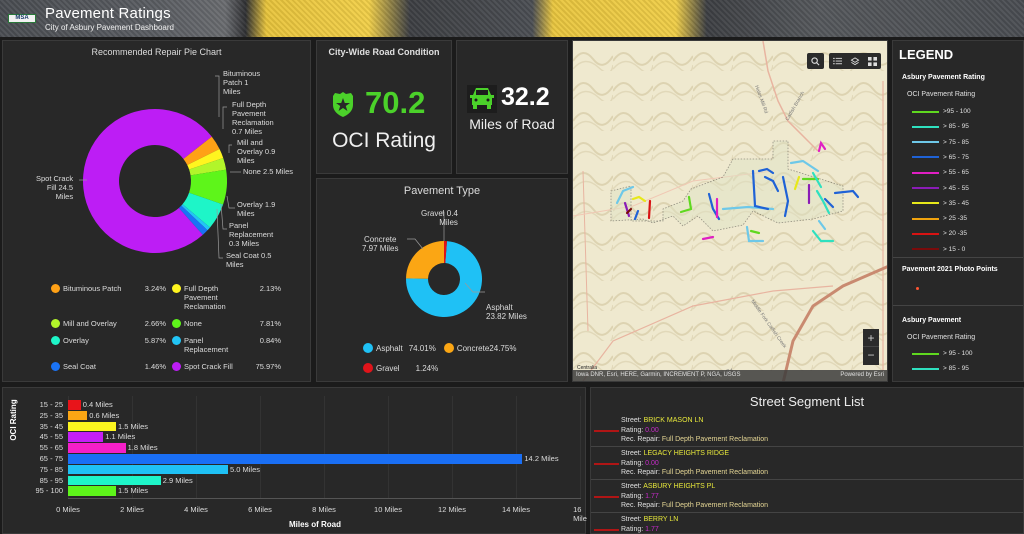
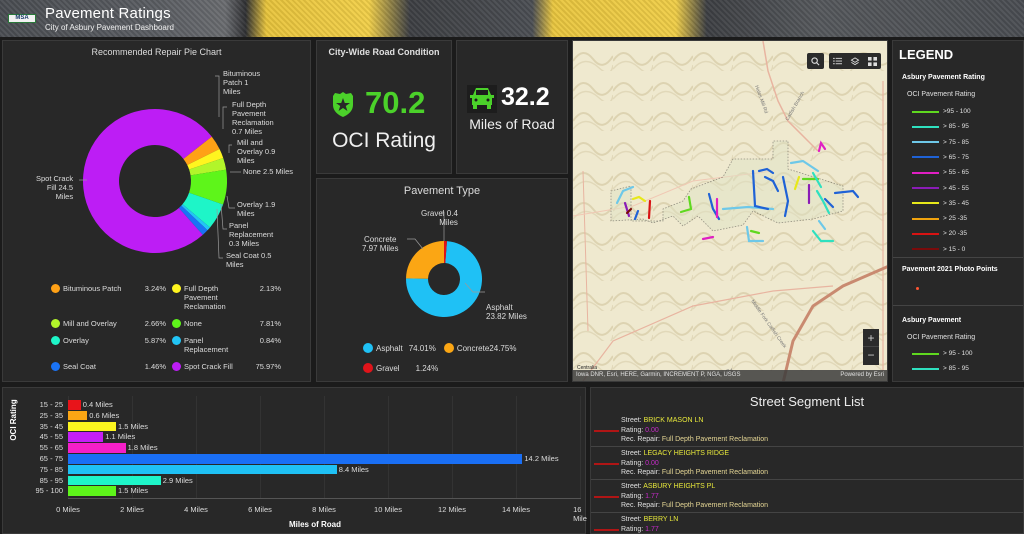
75 - 85: 5.0 -> 8.4
